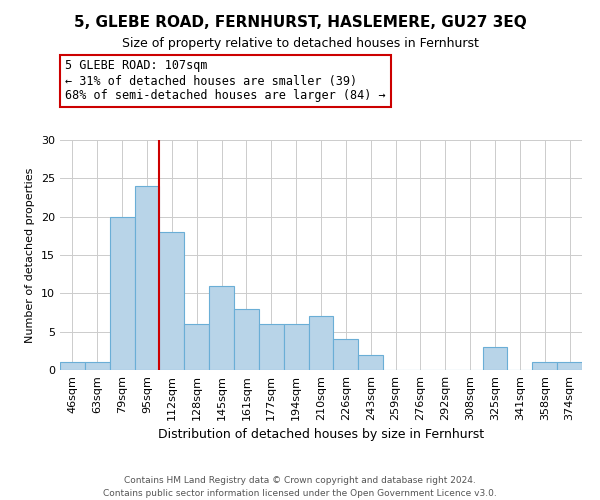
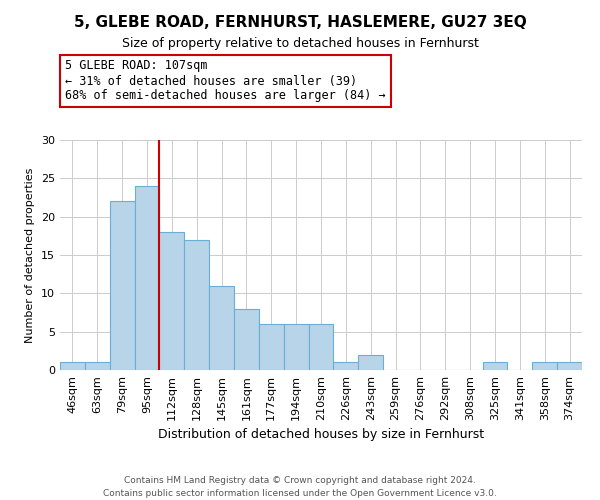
79sqm: 20 -> 22
128sqm: 6 -> 17
210sqm: 7 -> 6
226sqm: 4 -> 1
325sqm: 3 -> 1
